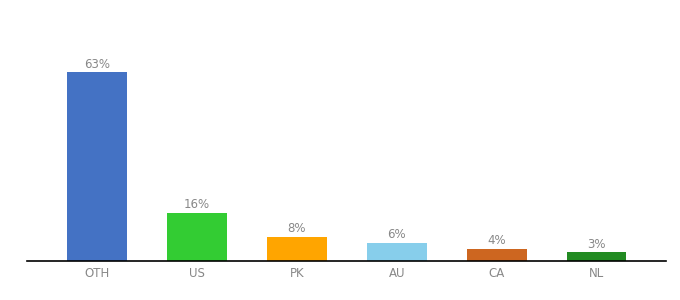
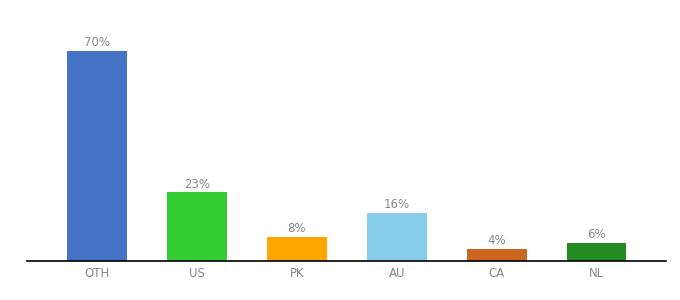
OTH: 63% -> 70%
US: 16% -> 23%
AU: 6% -> 16%
NL: 3% -> 6%
